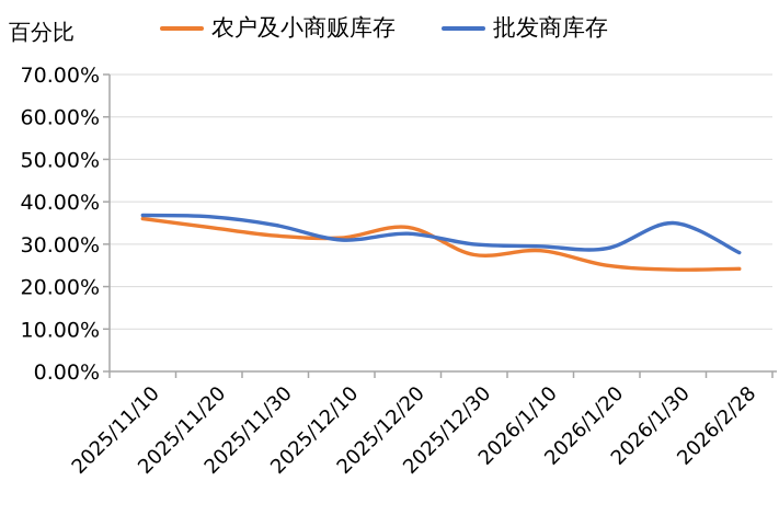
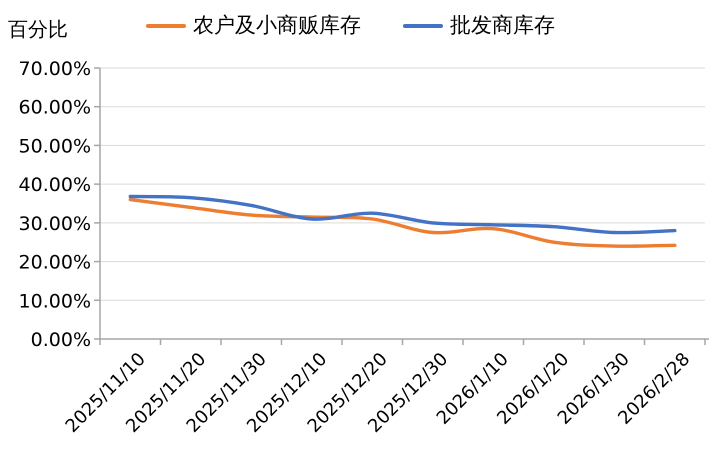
农户及小商贩库存/2025/12/20: 34% -> 31%
批发商库存/2026/1/30: 35% -> 28%
